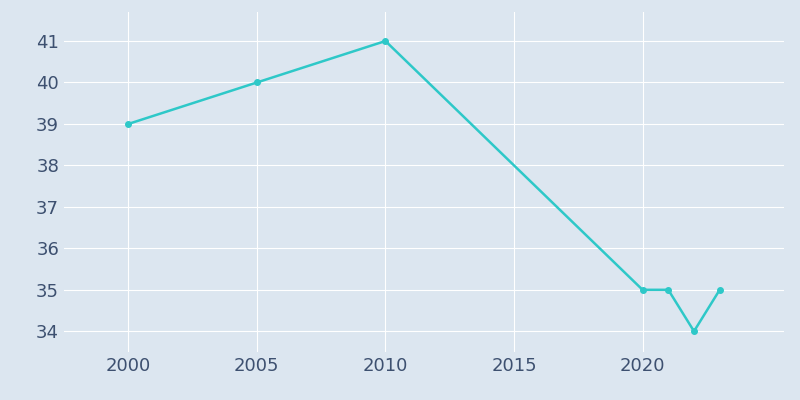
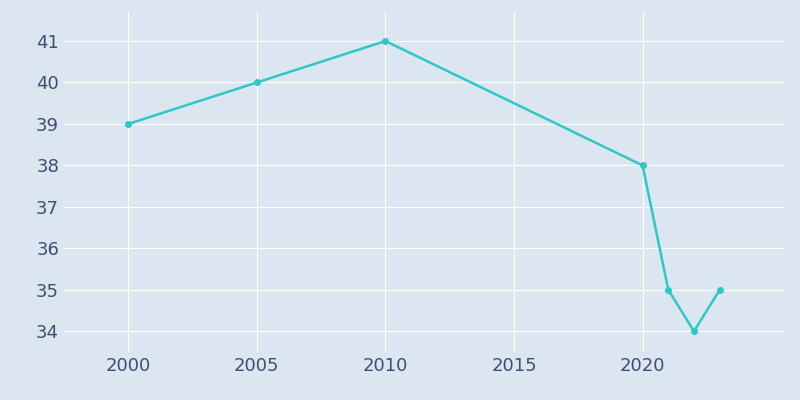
2020: 35 -> 38
